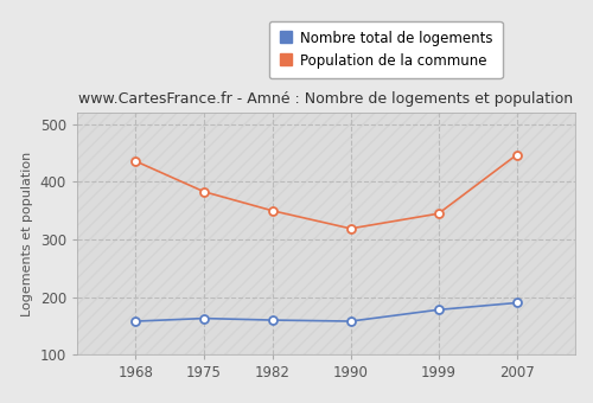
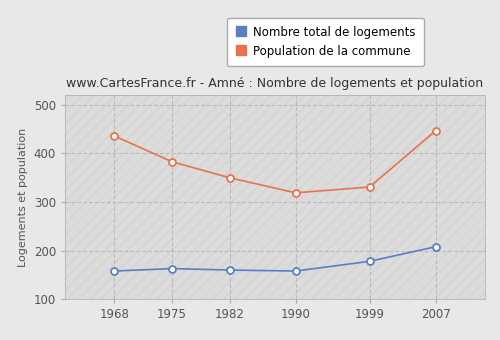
Population de la commune/1999: 345 -> 331
Nombre total de logements/2007: 190 -> 208
